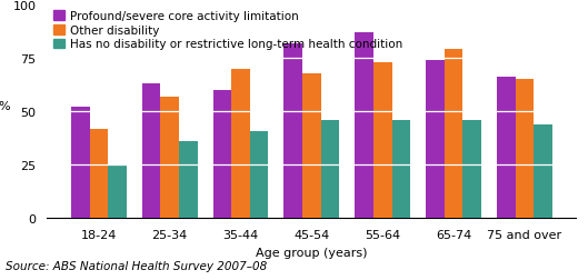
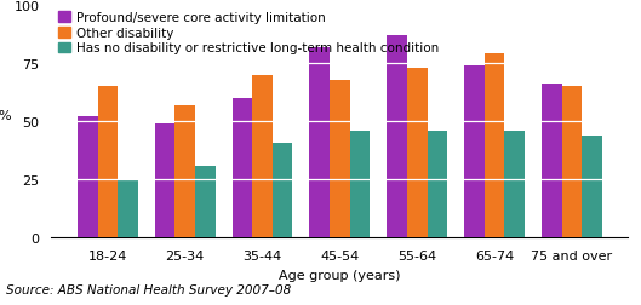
Other disability/18-24: 42 -> 65
Profound/severe core activity limitation/25-34: 63 -> 49
Has no disability or restrictive long-term health condition/25-34: 36 -> 31
